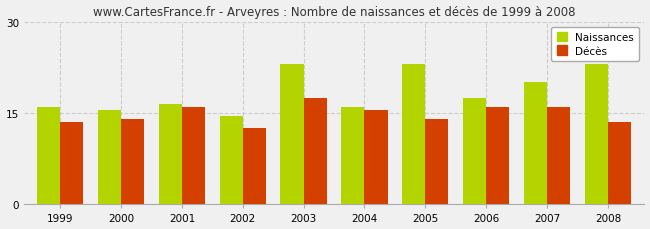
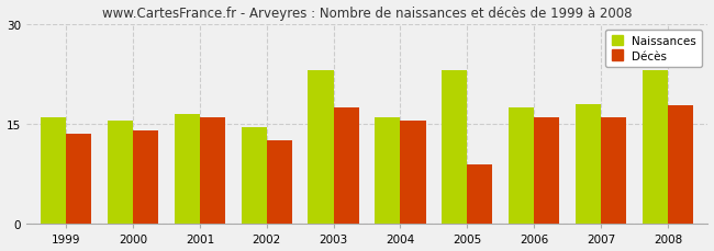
Décès/2005: 14.0 -> 9.0
Naissances/2007: 20.0 -> 18.0
Décès/2008: 13.5 -> 17.8
